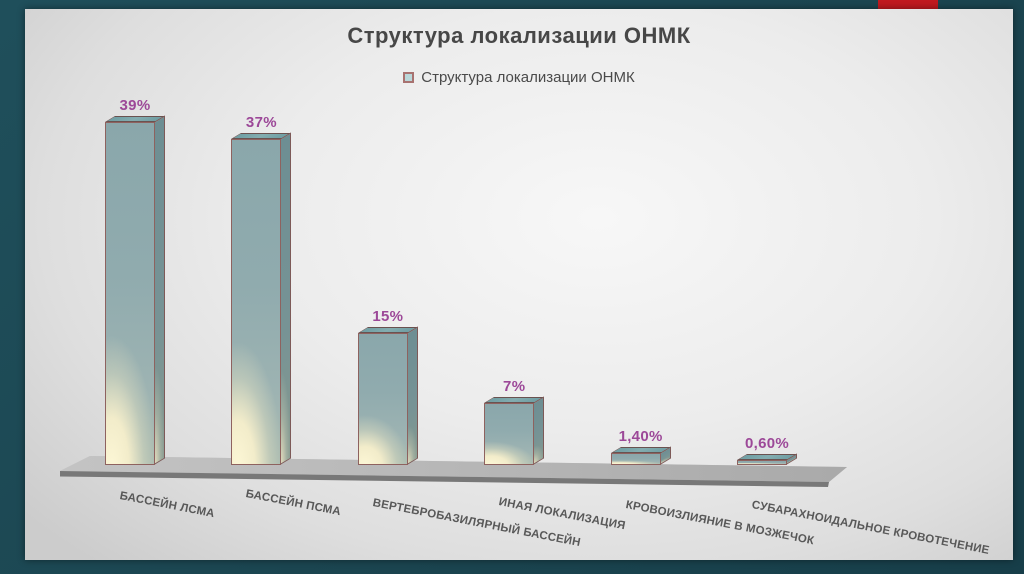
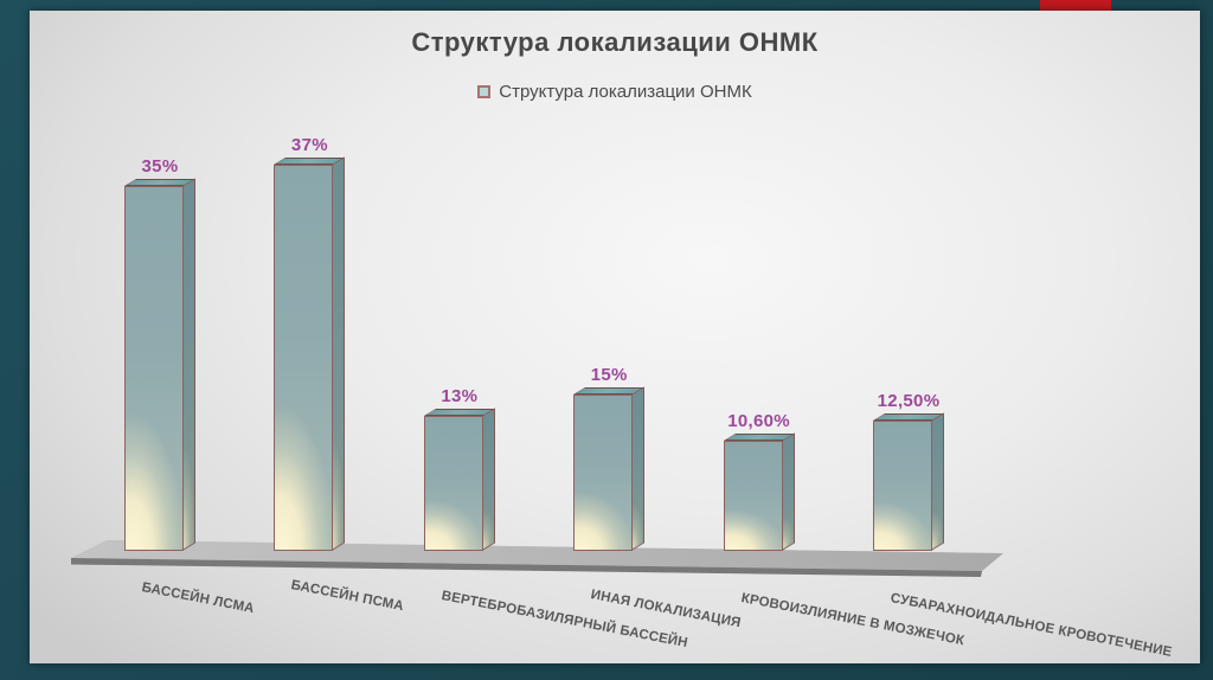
БАССЕЙН ЛСМА: 39% -> 35%
ВЕРТЕБРОБАЗИЛЯРНЫЙ БАССЕЙН: 15% -> 13%
ИНАЯ ЛОКАЛИЗАЦИЯ: 7% -> 15%
КРОВОИЗЛИЯНИЕ В МОЗЖЕЧОК: 1,40% -> 10,60%
СУБАРАХНОИДАЛЬНОЕ КРОВОТЕЧЕНИЕ: 0,60% -> 12,50%
